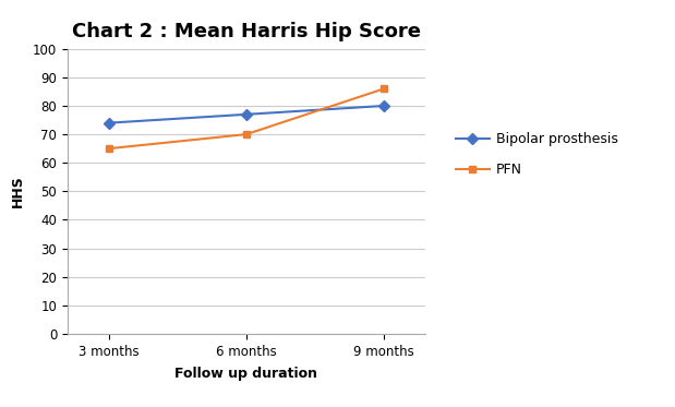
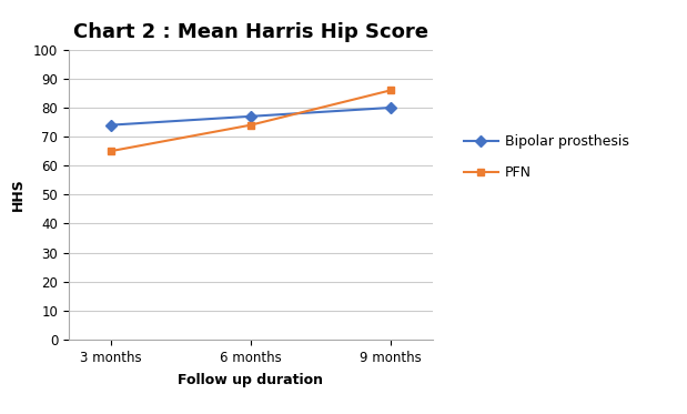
PFN/6 months: 70 -> 74
